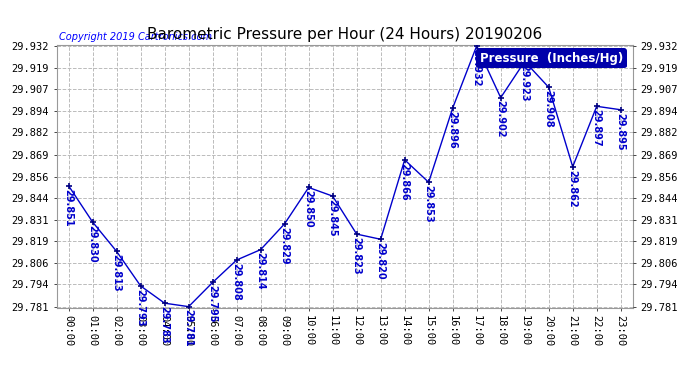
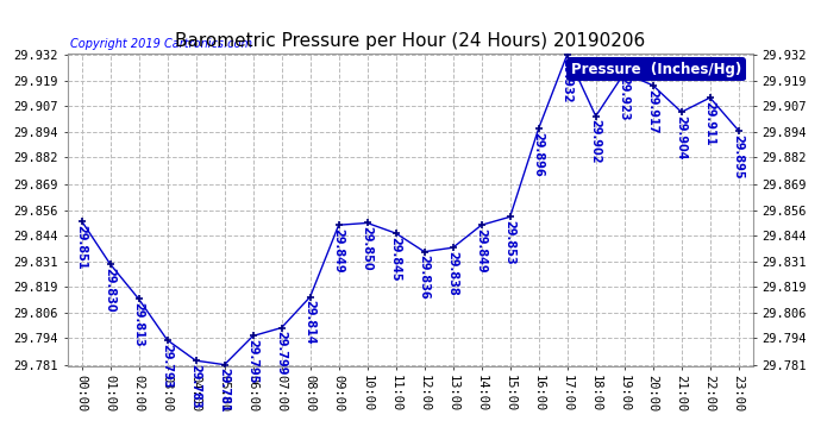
07:00: 29.808 -> 29.799
09:00: 29.829 -> 29.849
12:00: 29.823 -> 29.836
13:00: 29.820 -> 29.838
14:00: 29.866 -> 29.849
20:00: 29.908 -> 29.917
21:00: 29.862 -> 29.904
22:00: 29.897 -> 29.911
